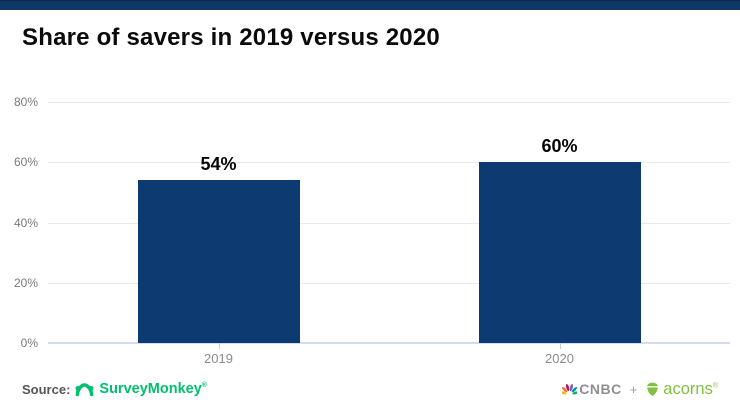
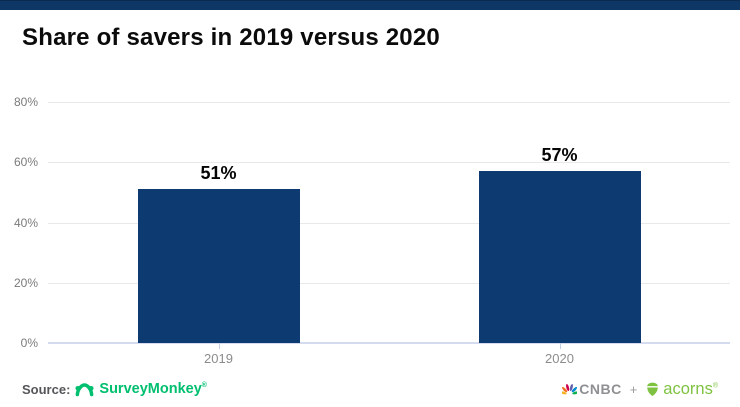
2019: 54% -> 51%
2020: 60% -> 57%
